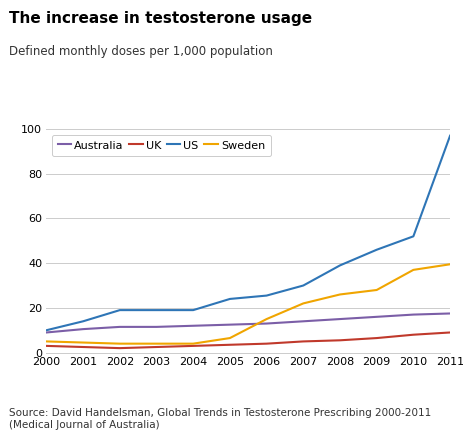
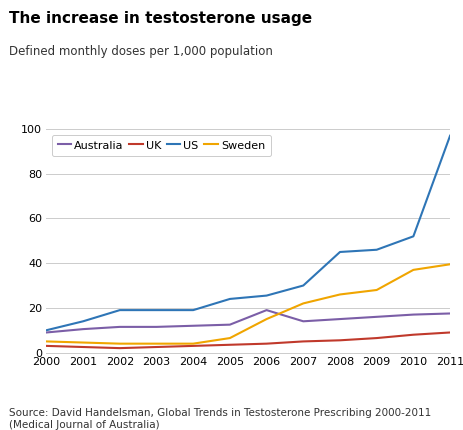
Australia/2006: 13.0 -> 19.0
US/2008: 39.0 -> 45.0
